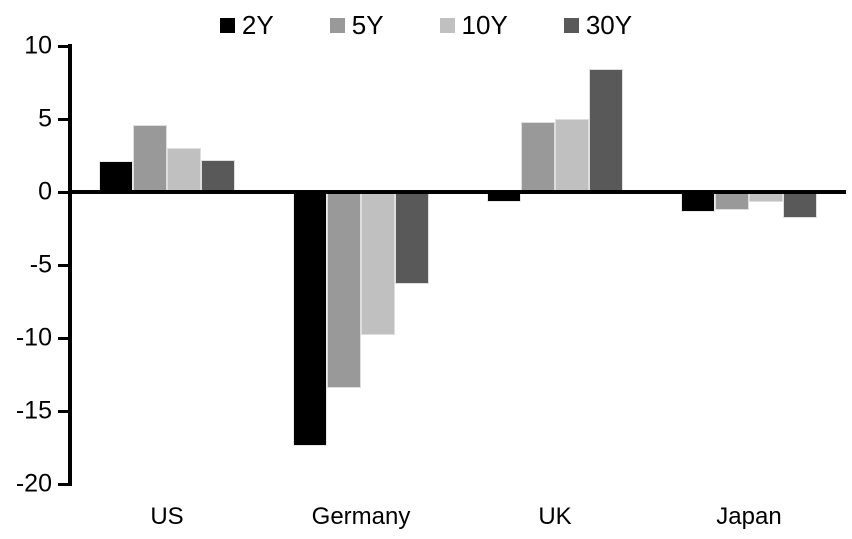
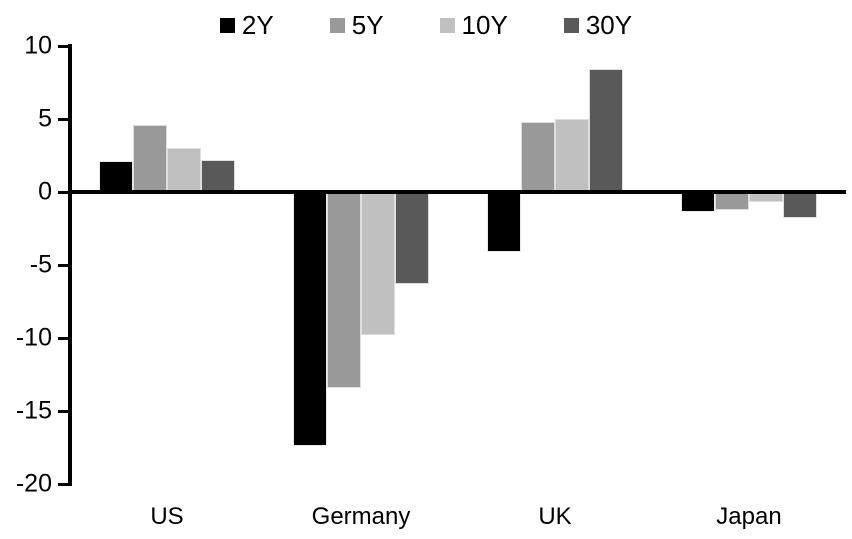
2Y/UK: -0.7 -> -4.1
